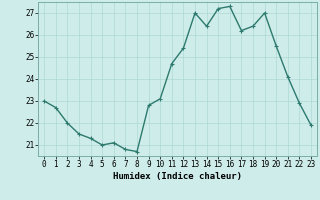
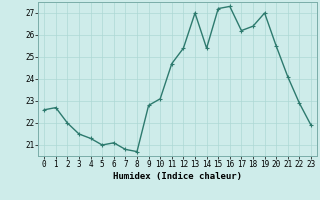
0: 23.0 -> 22.6
14: 26.4 -> 25.4
